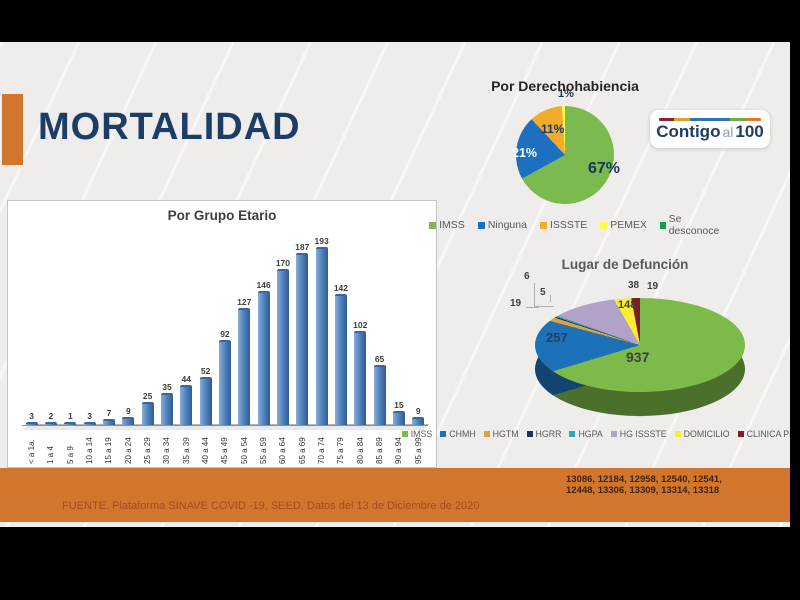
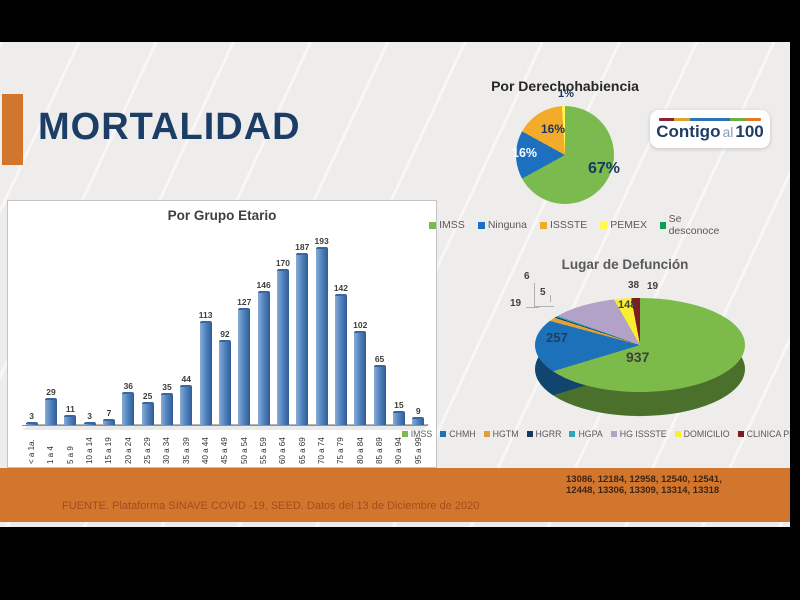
Por Grupo Etario/1 a 4: 2 -> 29
Por Grupo Etario/5 a 9: 1 -> 11
Por Grupo Etario/20 a 24: 9 -> 36
Por Grupo Etario/40 a 44: 52 -> 113
Por Derechohabiencia/Ninguna: 21% -> 16%
Por Derechohabiencia/ISSSTE: 11% -> 16%
